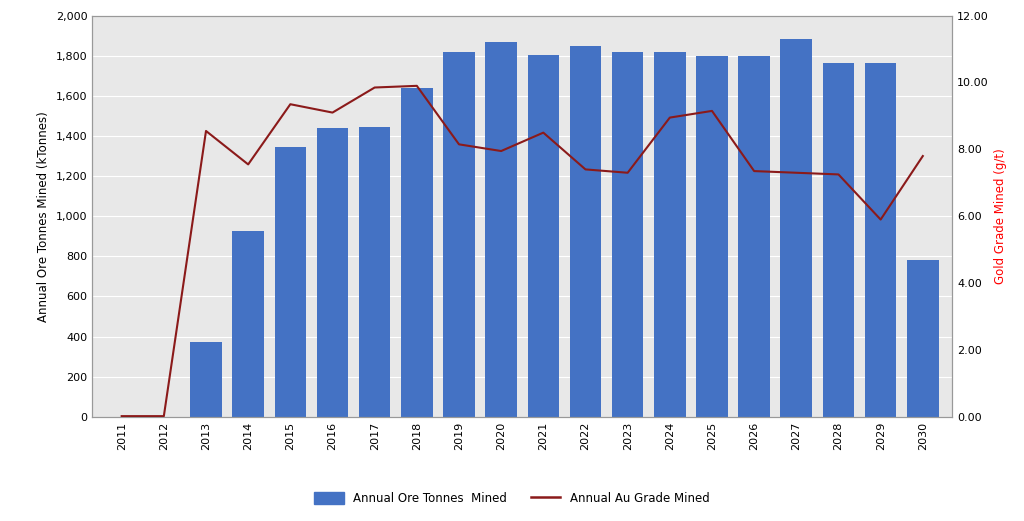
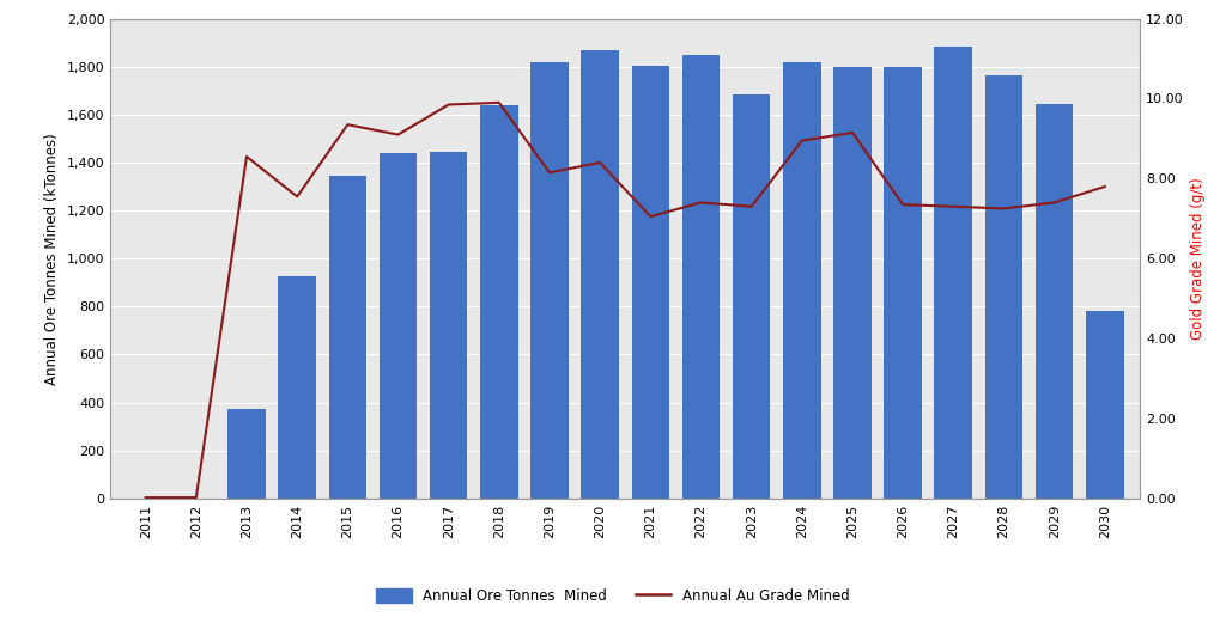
Annual Au Grade Mined/2020: 7.95 -> 8.40
Annual Au Grade Mined/2021: 8.50 -> 7.05
Annual Ore Tonnes Mined/2023: 1,820 -> 1,685
Annual Ore Tonnes Mined/2029: 1,765 -> 1,645
Annual Au Grade Mined/2029: 5.90 -> 7.40
